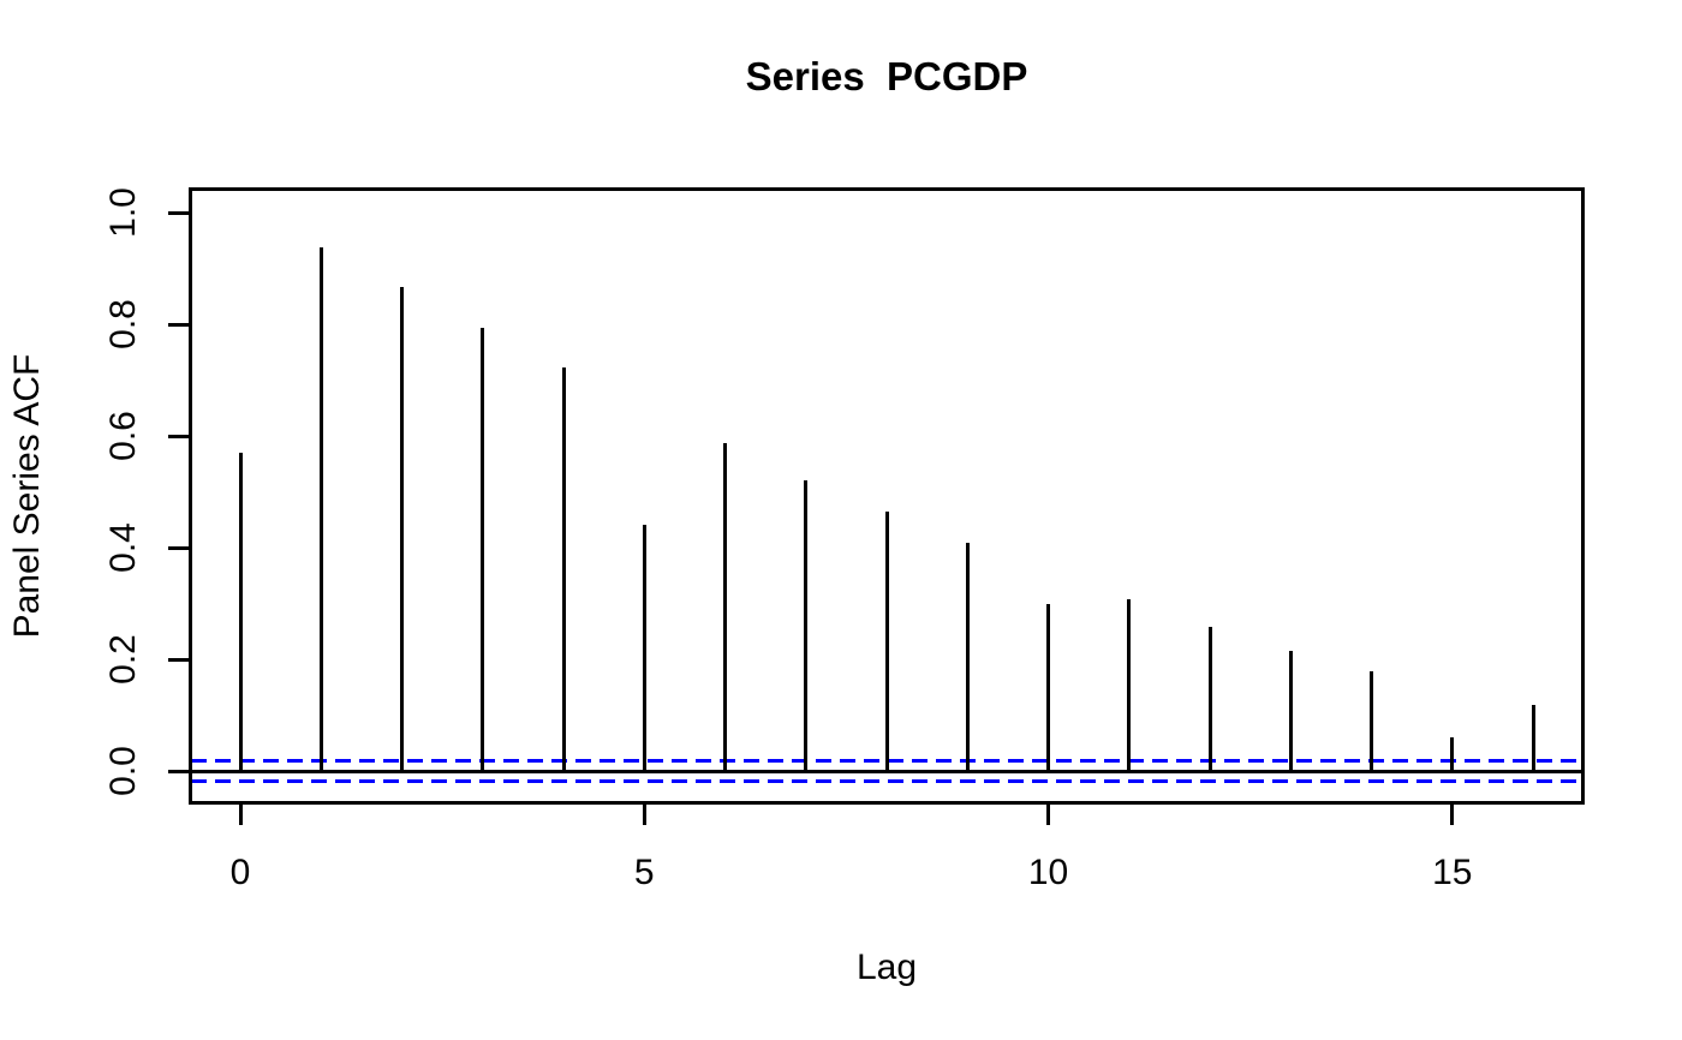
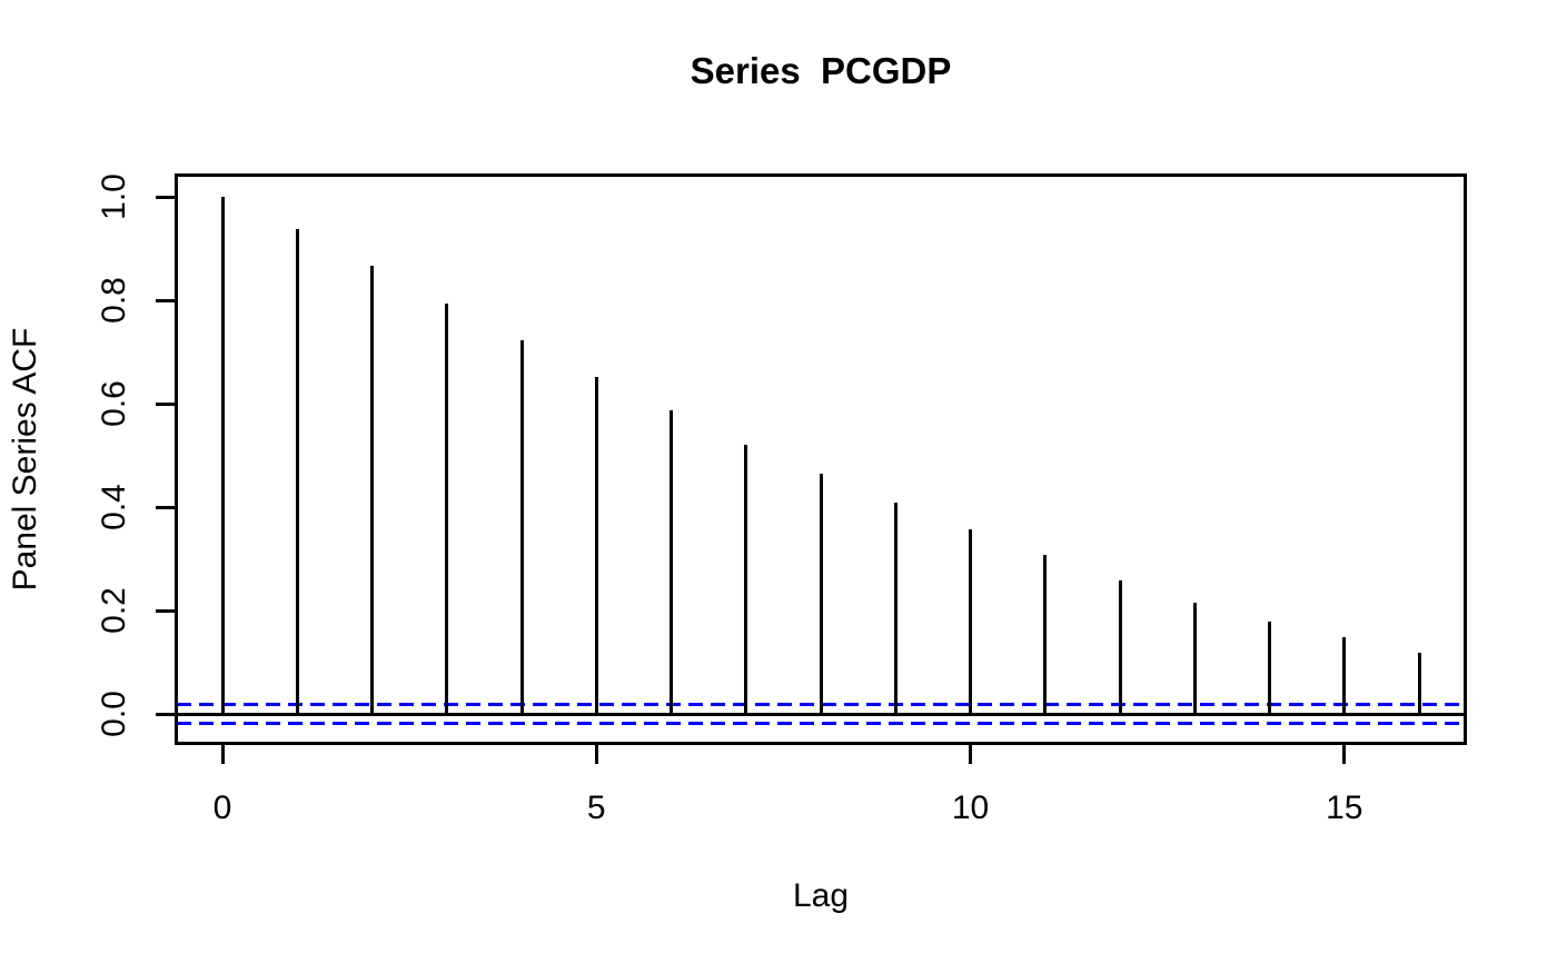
0: 0.57 -> 1.00
5: 0.44 -> 0.65
10: 0.30 -> 0.36
15: 0.06 -> 0.15
